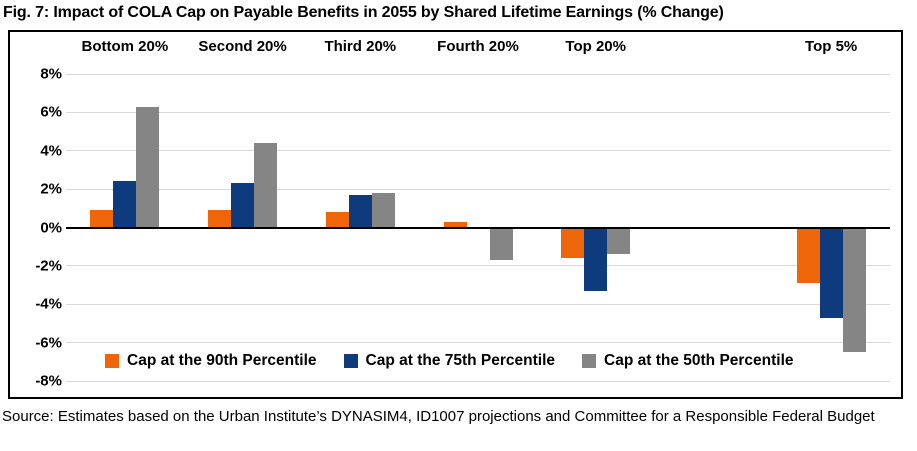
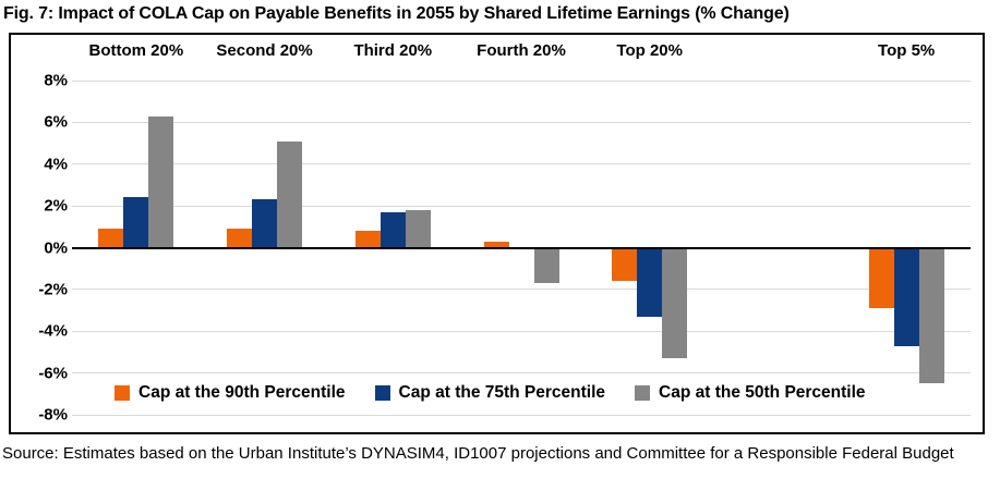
Cap at the 50th Percentile/Second 20%: 4.4% -> 5.1%
Cap at the 50th Percentile/Top 20%: -1.4% -> -5.3%
